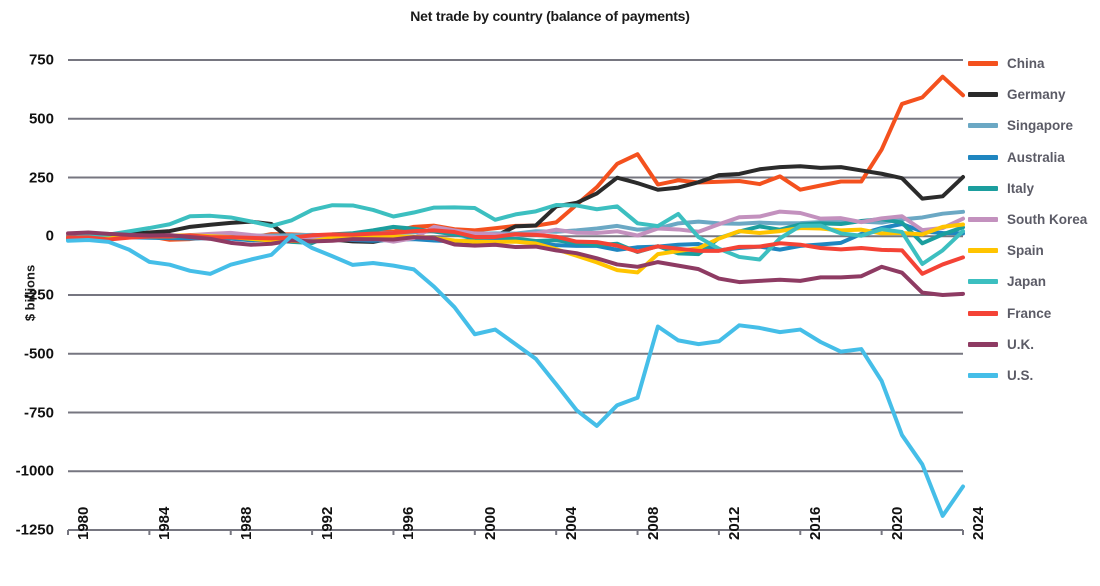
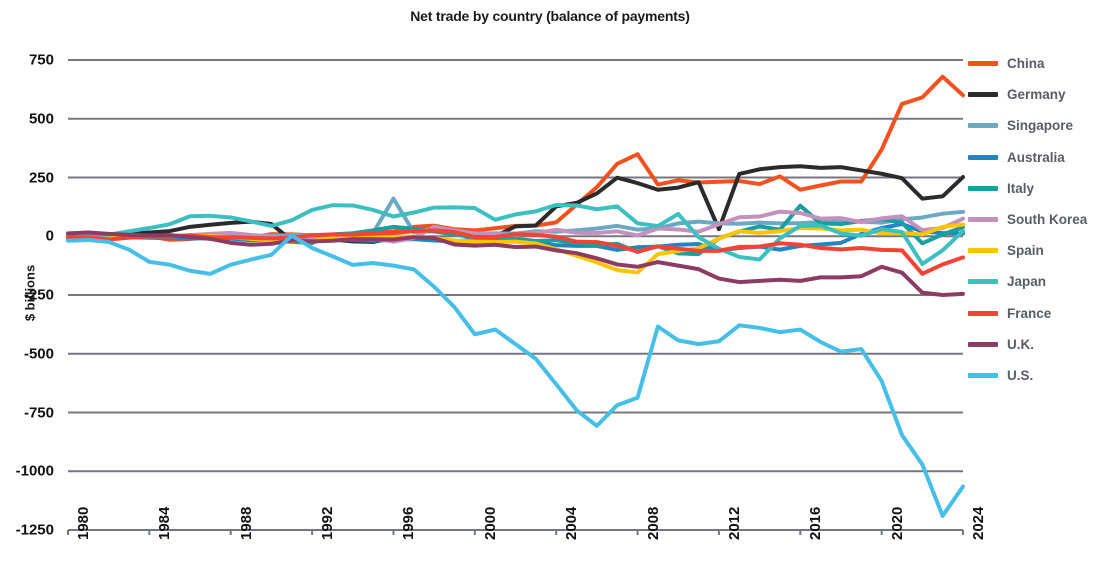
Singapore/1996: 10 -> 160
Germany/2012: 260 -> 30
Italy/2016: 50 -> 130
